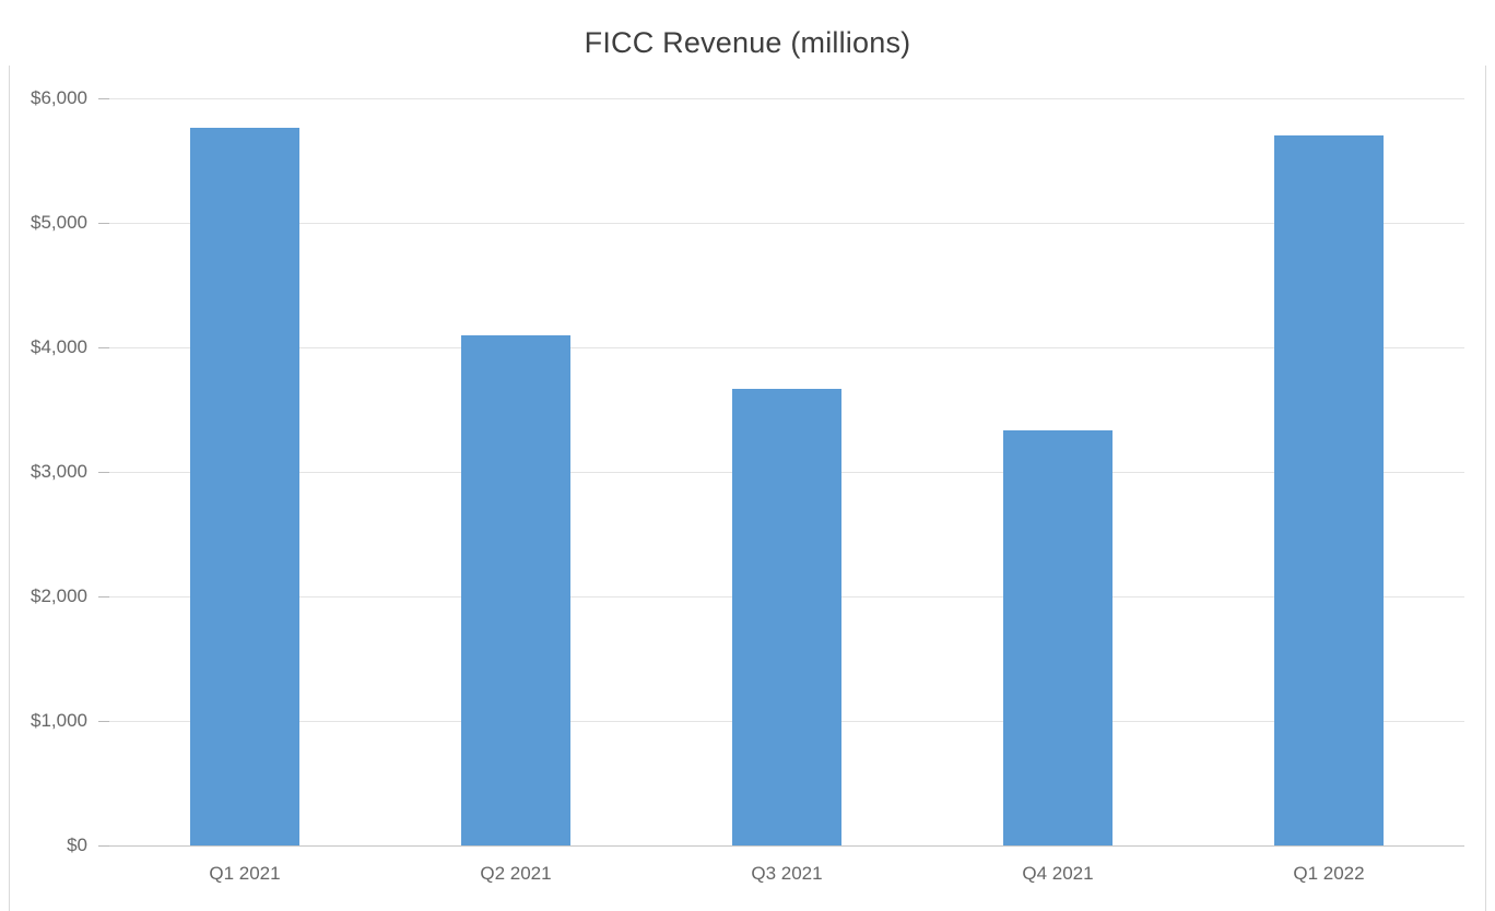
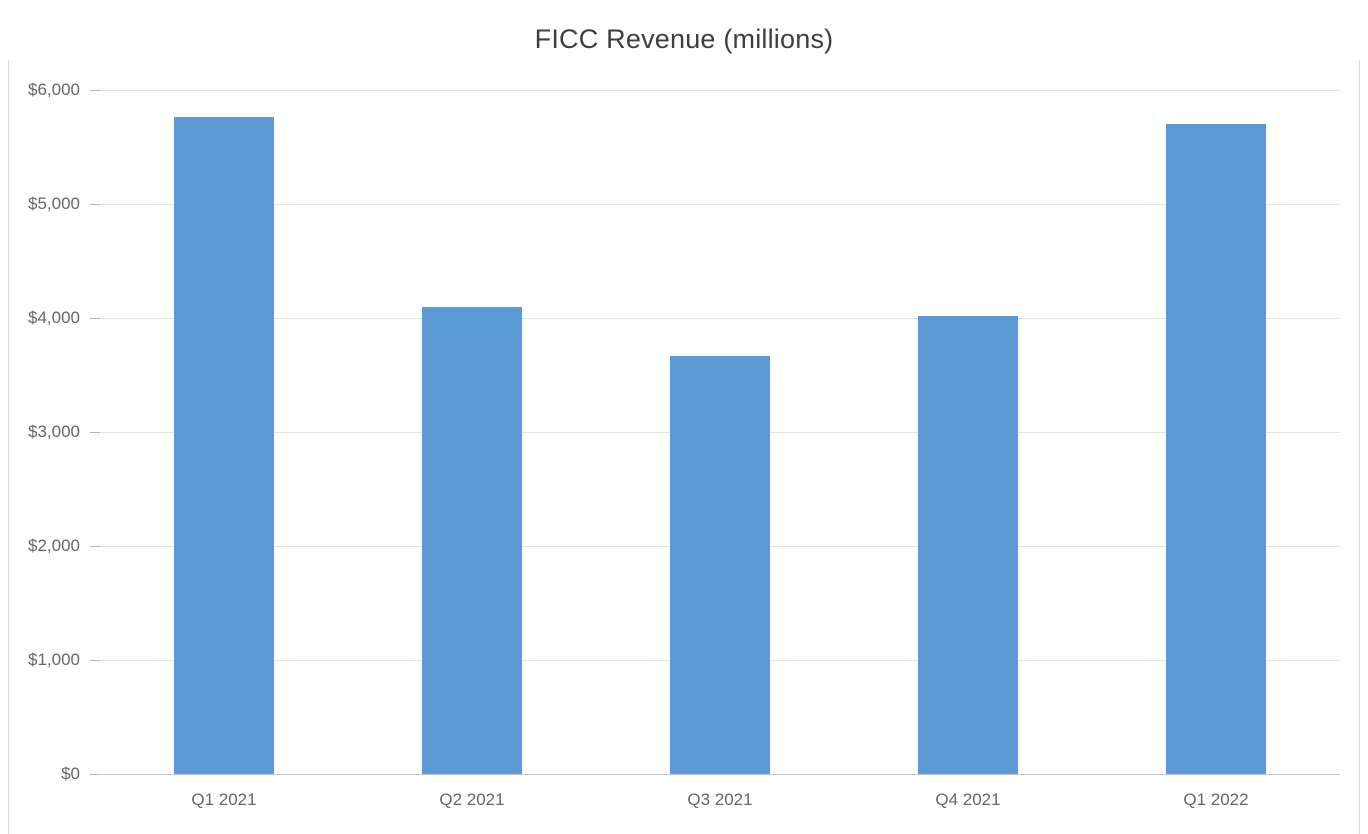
Q4 2021: $3330 -> $4020
